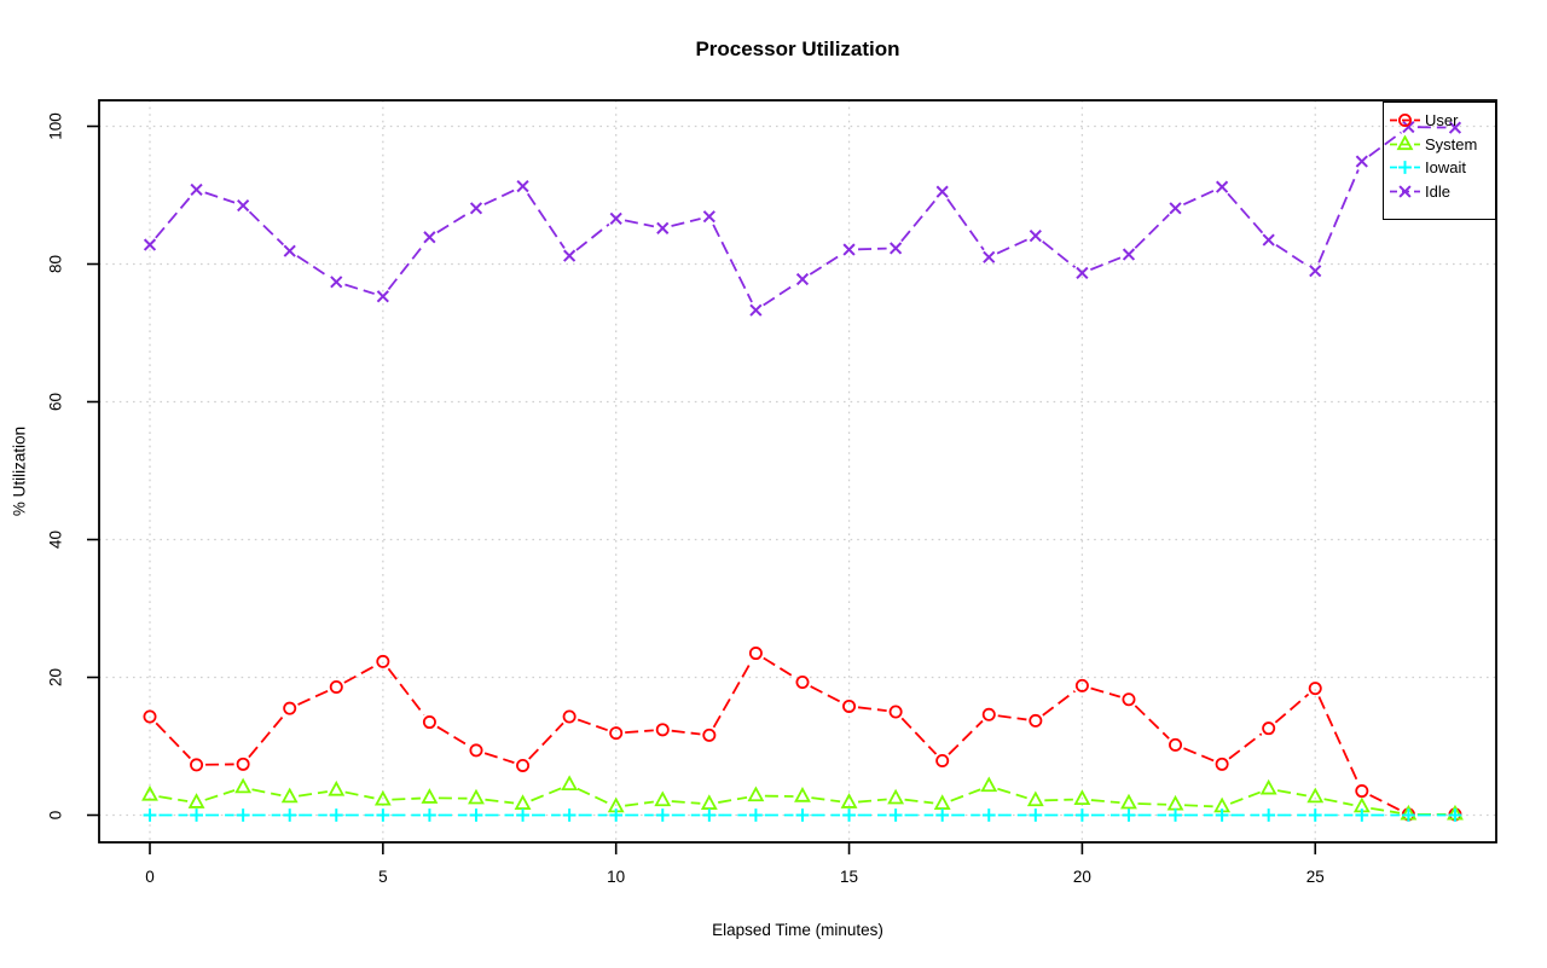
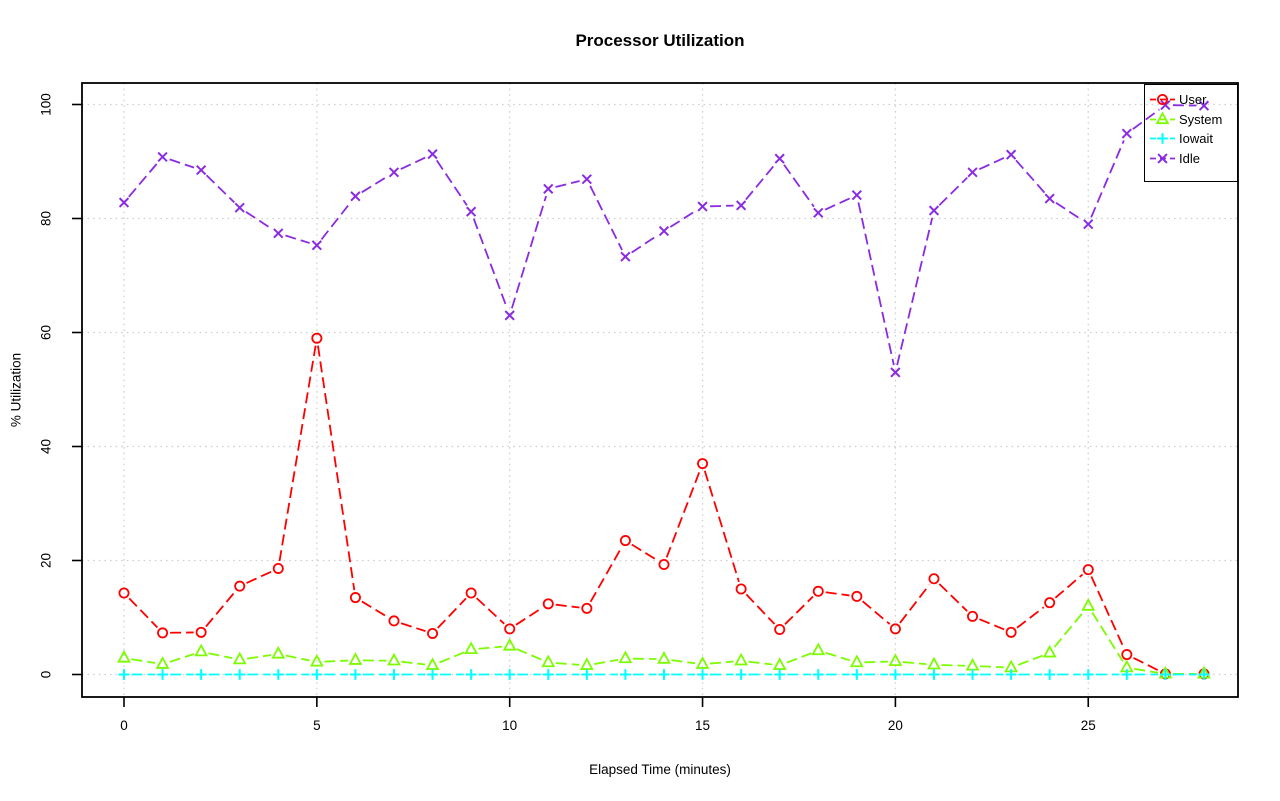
User/5: 22 -> 59
User/10: 12 -> 8
System/10: 1 -> 5
Idle/10: 87 -> 63
User/15: 16 -> 37
User/20: 19 -> 8
Idle/20: 79 -> 53
System/25: 3 -> 12
